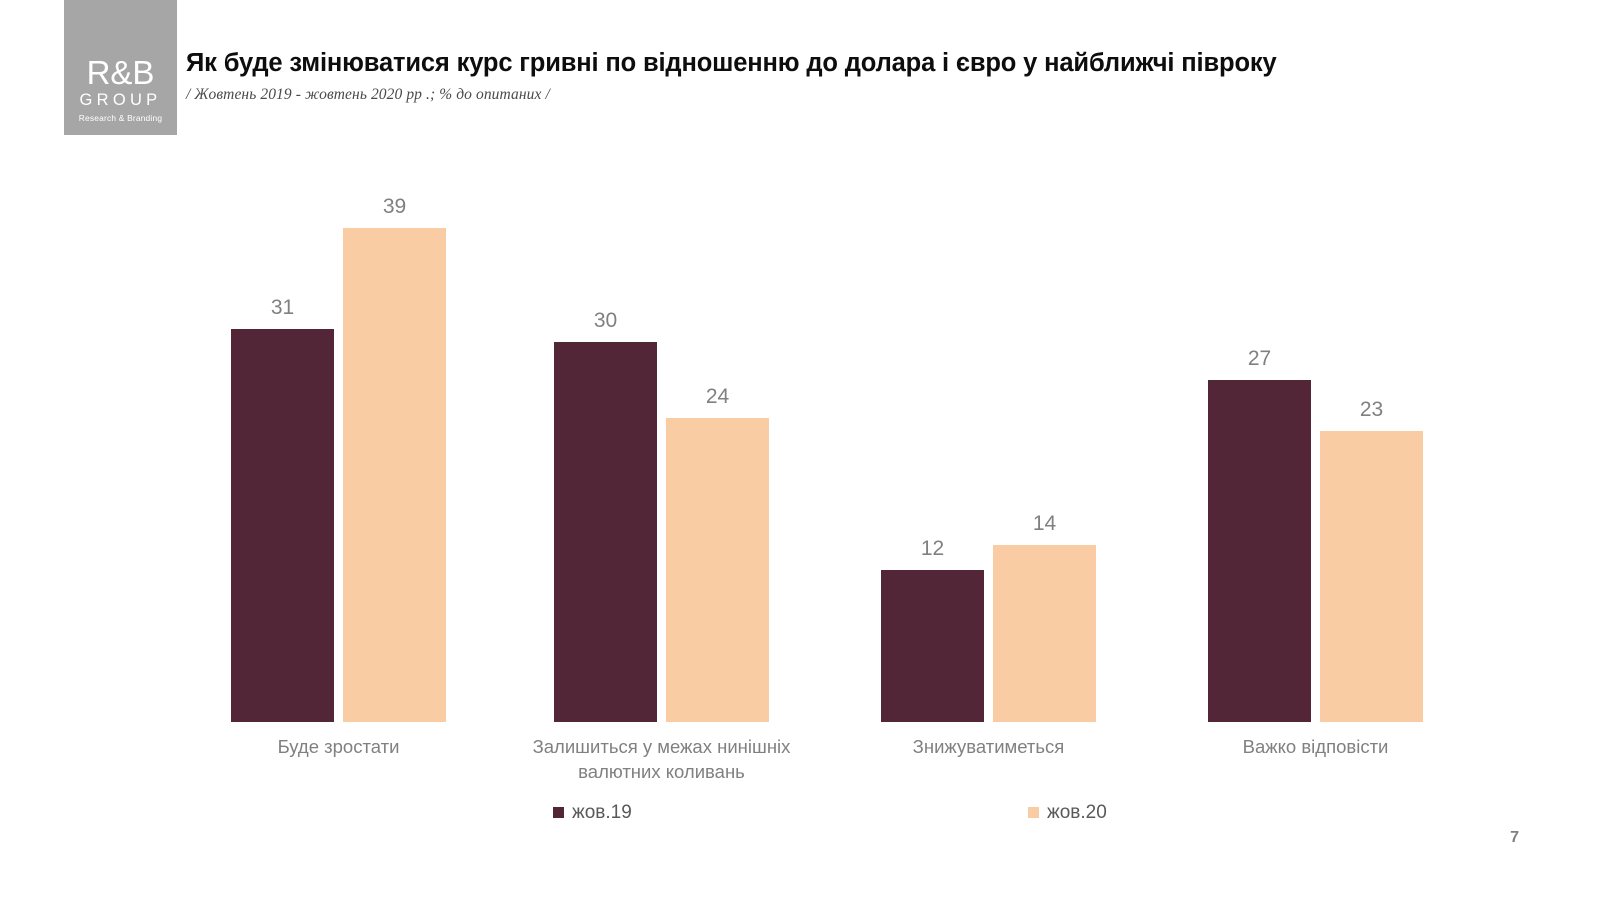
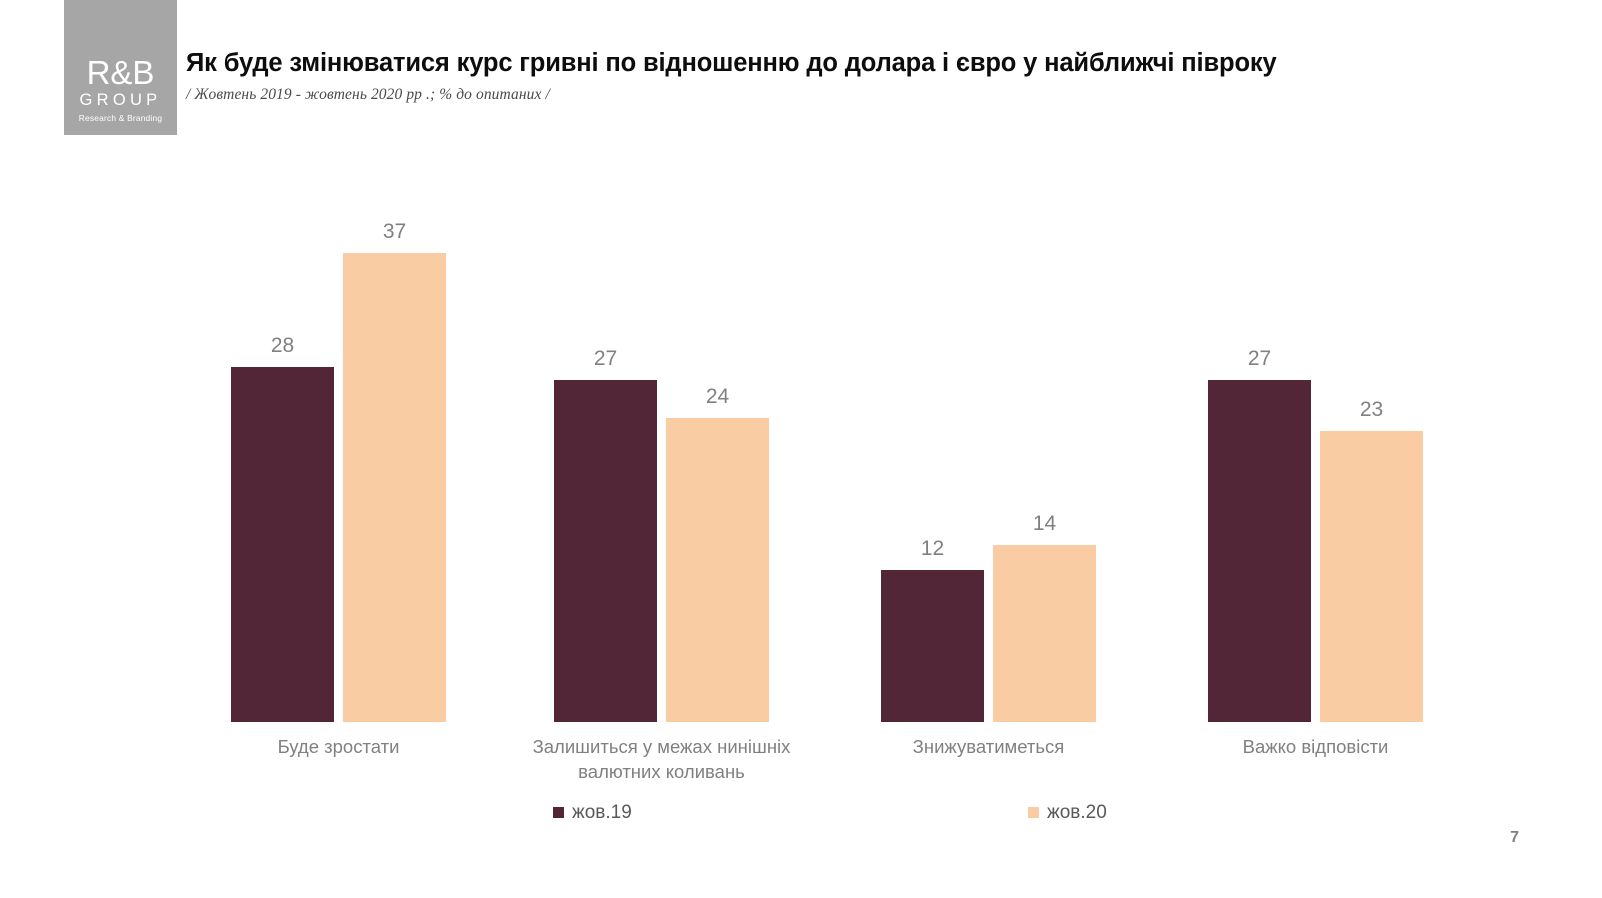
жов.19/Буде зростати: 31 -> 28
жов.20/Буде зростати: 39 -> 37
жов.19/Залишиться у межах нинішніх валютних коливань: 30 -> 27
